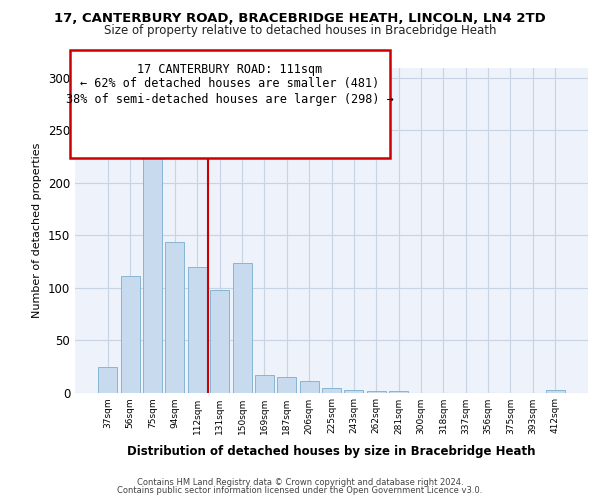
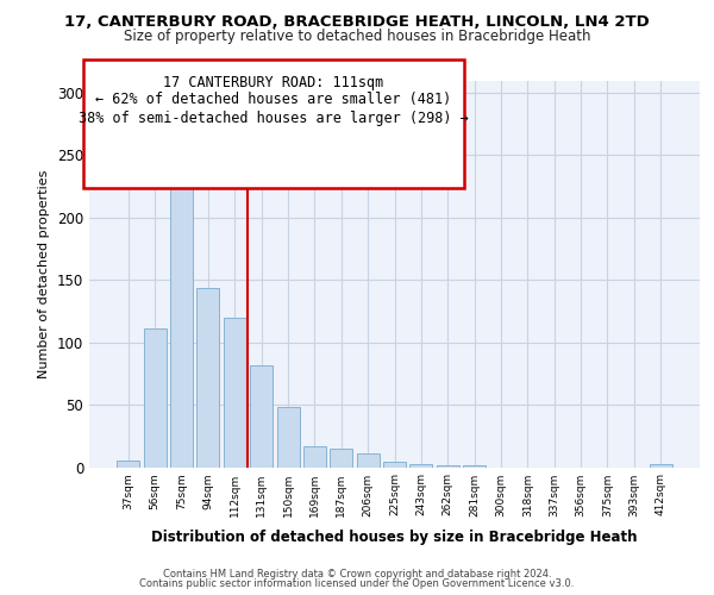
37sqm: 24 -> 5
131sqm: 98 -> 82
150sqm: 124 -> 48
